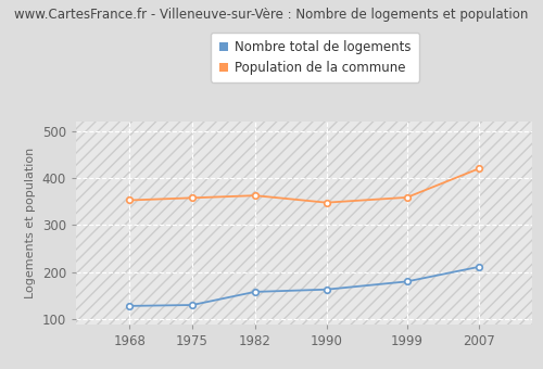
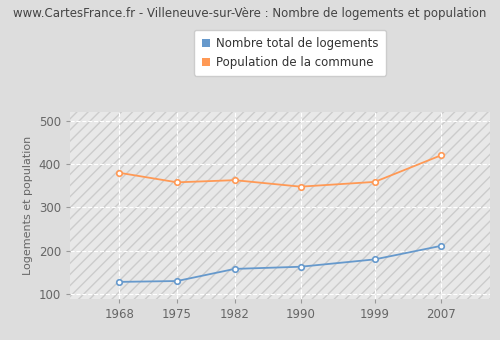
Population de la commune/1968: 353 -> 380
